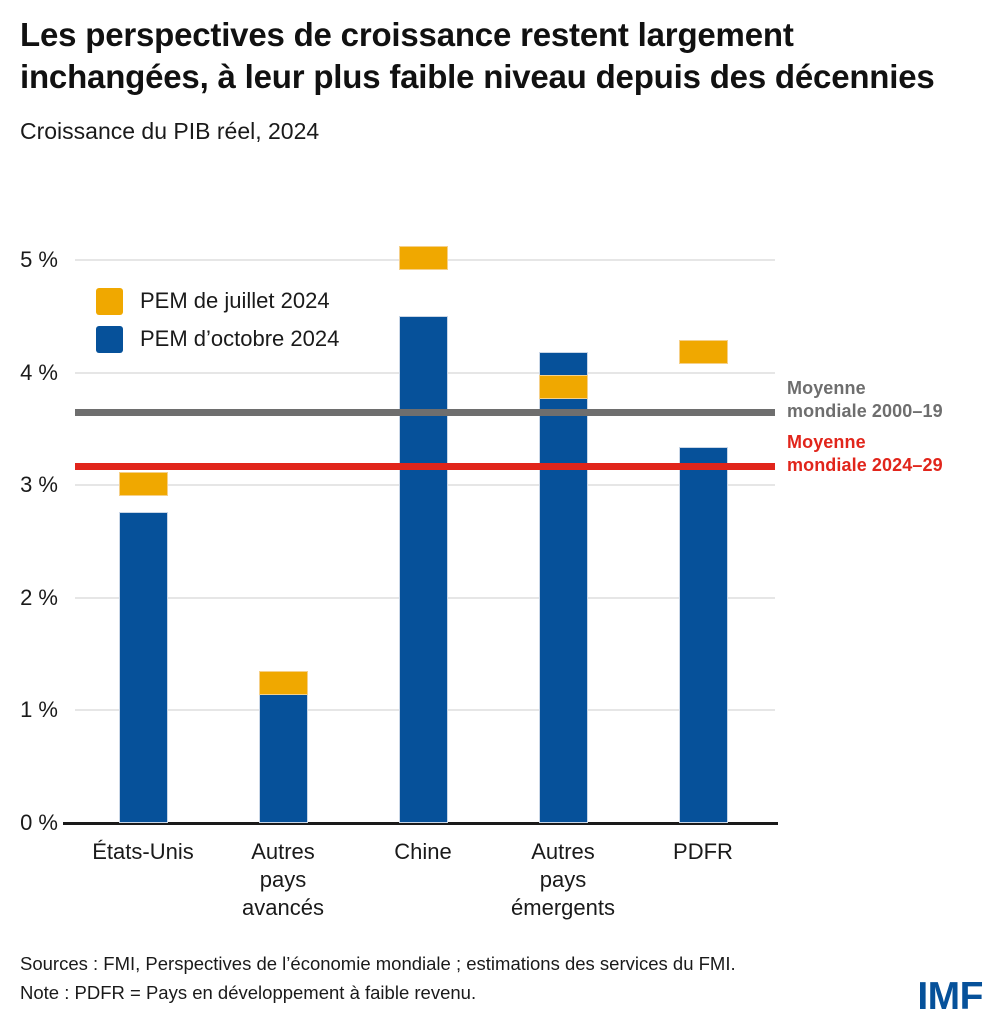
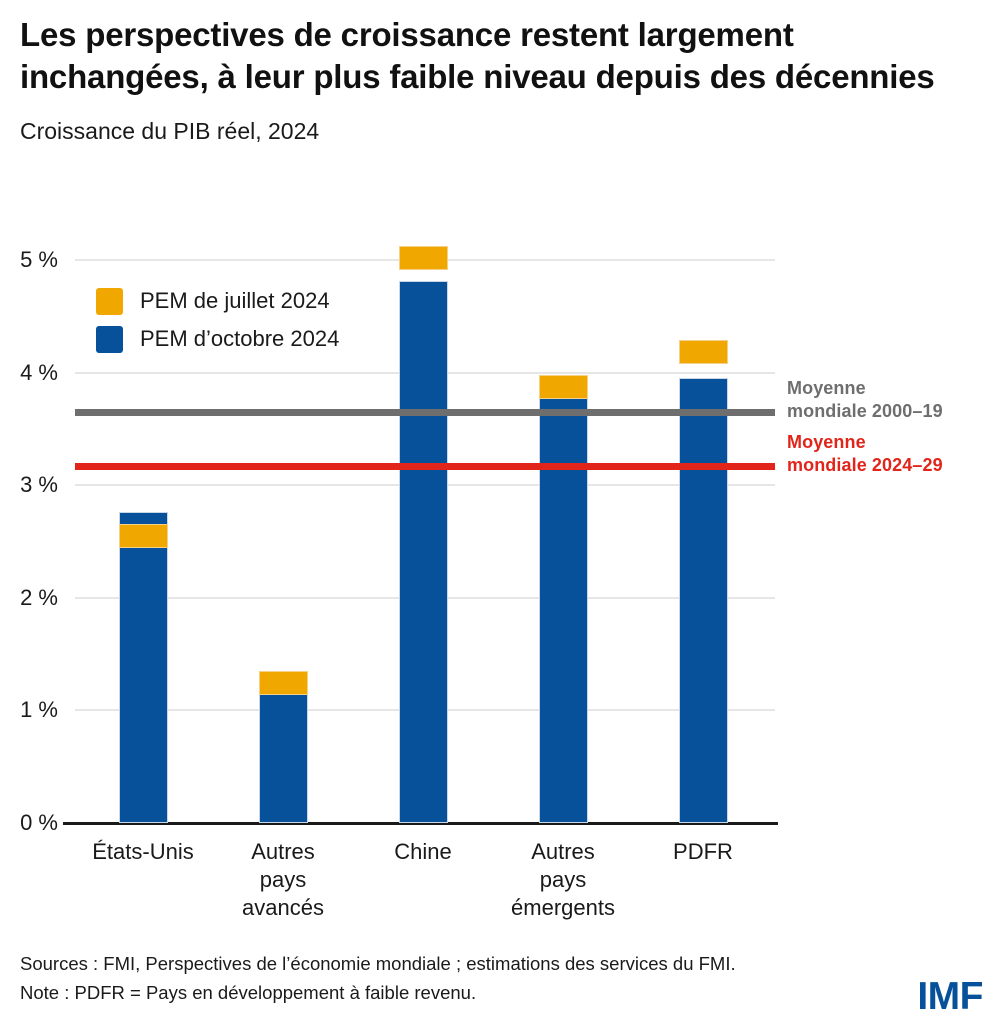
PEM de juillet 2024/États-Unis: 3.01% -> 2.55%
PEM d’octobre 2024/Chine: 4.50% -> 4.81%
PEM d’octobre 2024/Autres pays émergents: 4.18% -> 3.94%
PEM d’octobre 2024/PDFR: 3.34% -> 3.95%
